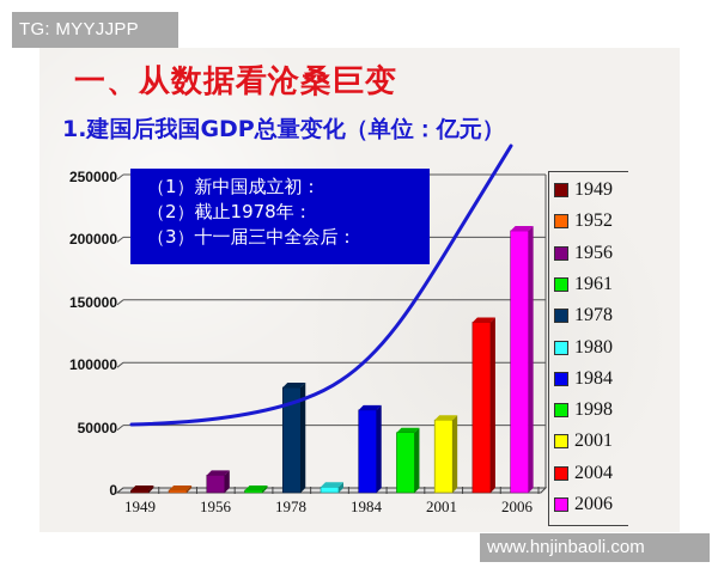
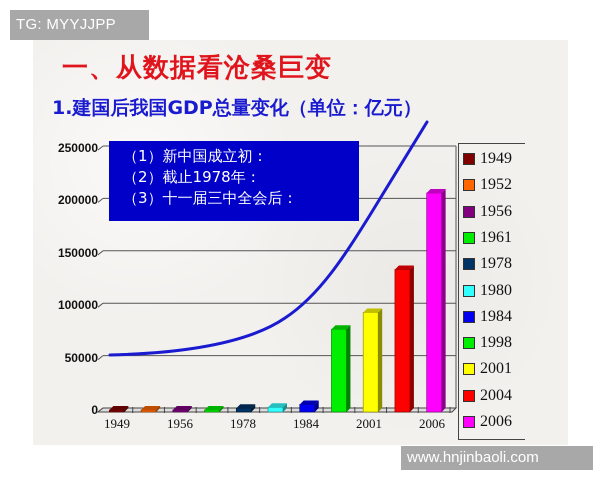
1956: 14000 -> 1000
1978: 84000 -> 4000
1984: 66000 -> 7000
1998: 48000 -> 79000
2001: 58000 -> 95000
